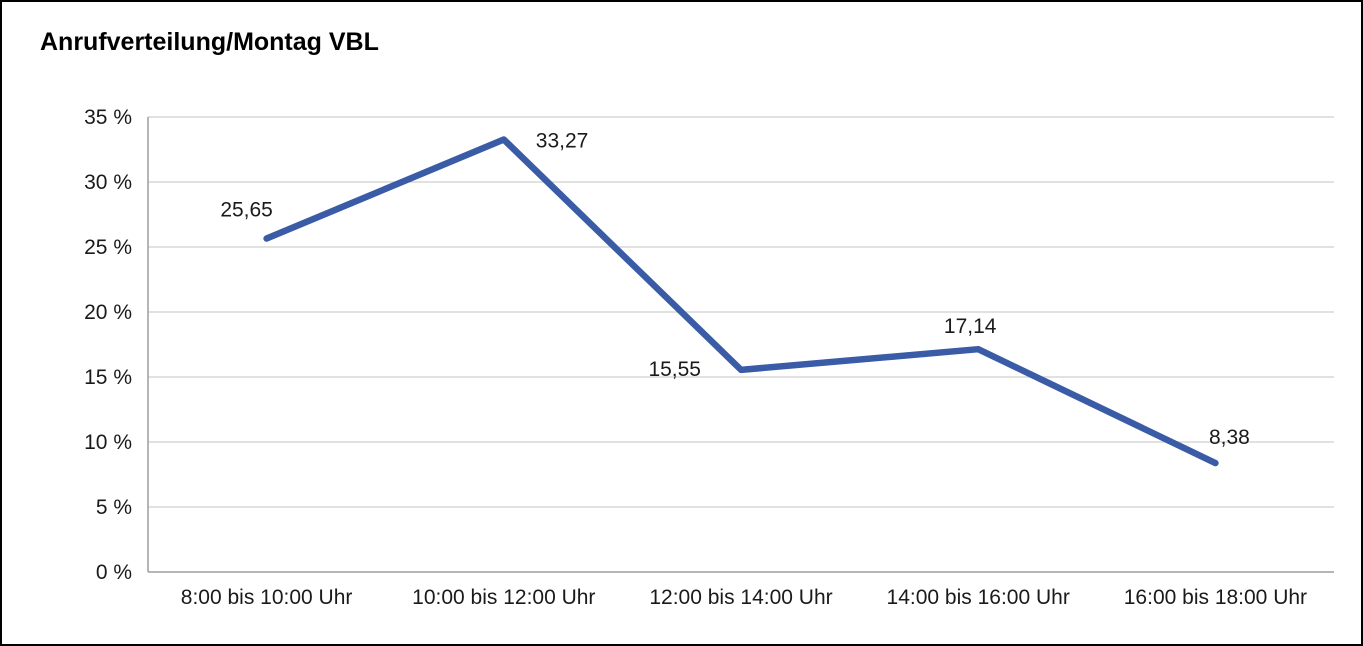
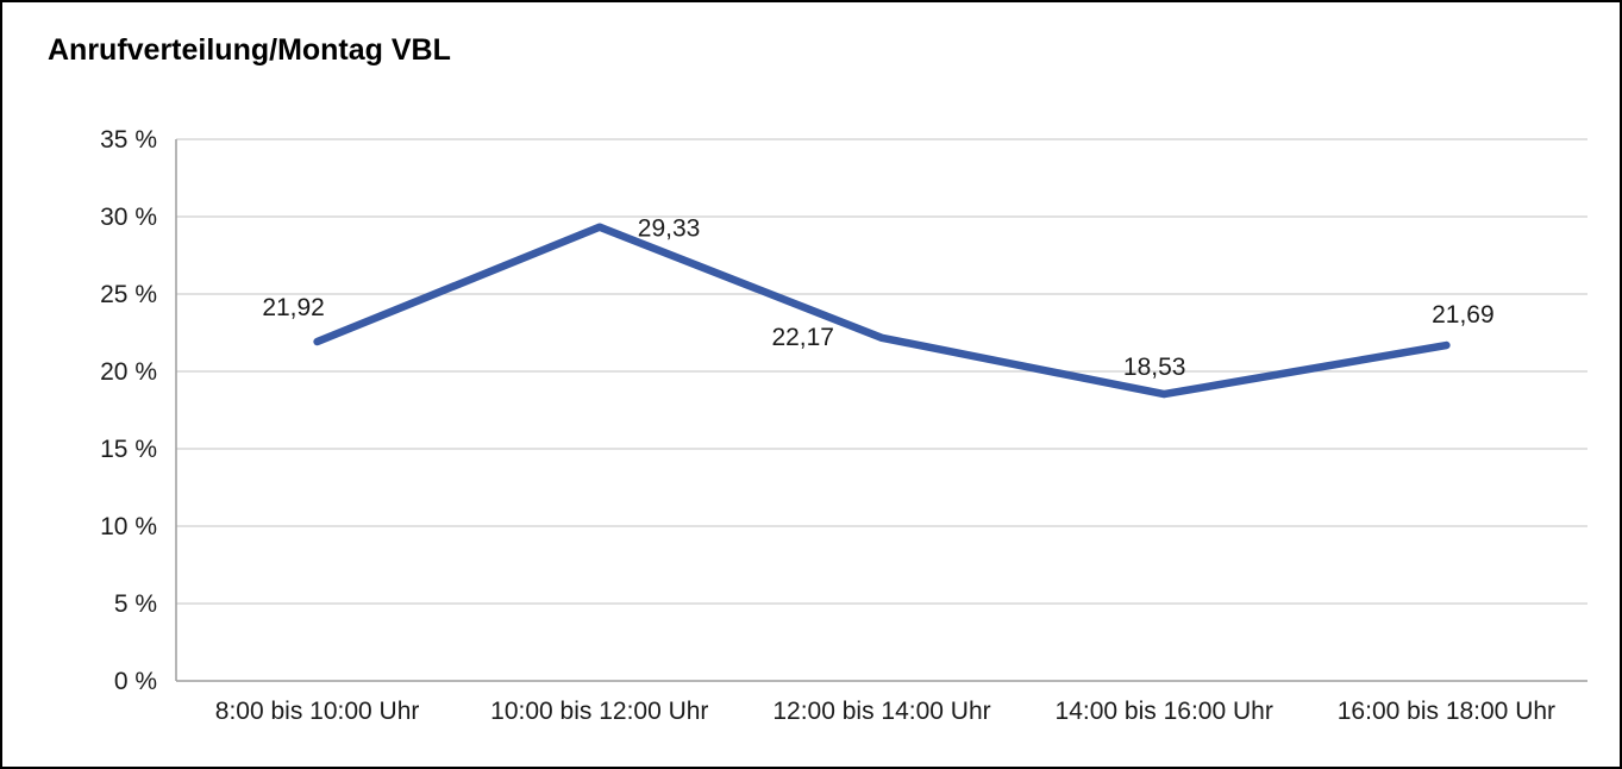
8:00 bis 10:00 Uhr: 25,65 -> 21,92
10:00 bis 12:00 Uhr: 33,27 -> 29,33
12:00 bis 14:00 Uhr: 15,55 -> 22,17
14:00 bis 16:00 Uhr: 17,14 -> 18,53
16:00 bis 18:00 Uhr: 8,38 -> 21,69
